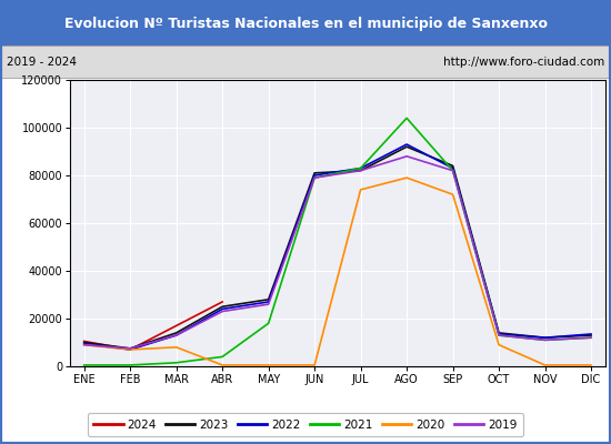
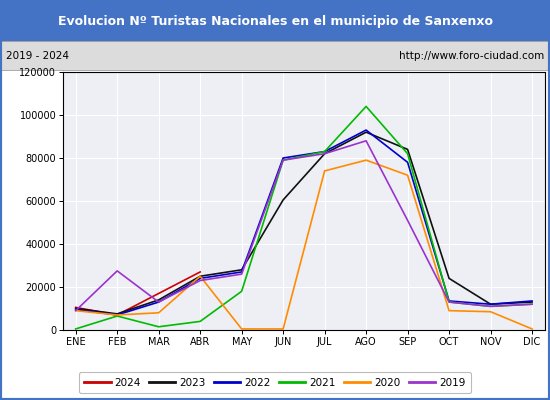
2021/FEB: 500 -> 6500
2019/FEB: 7500 -> 27500
2020/ABR: 500 -> 25000
2023/JUN: 81000 -> 60500
2022/SEP: 83000 -> 78000
2019/SEP: 82000 -> 51000
2023/OCT: 14000 -> 24000
2020/NOV: 500 -> 8500
